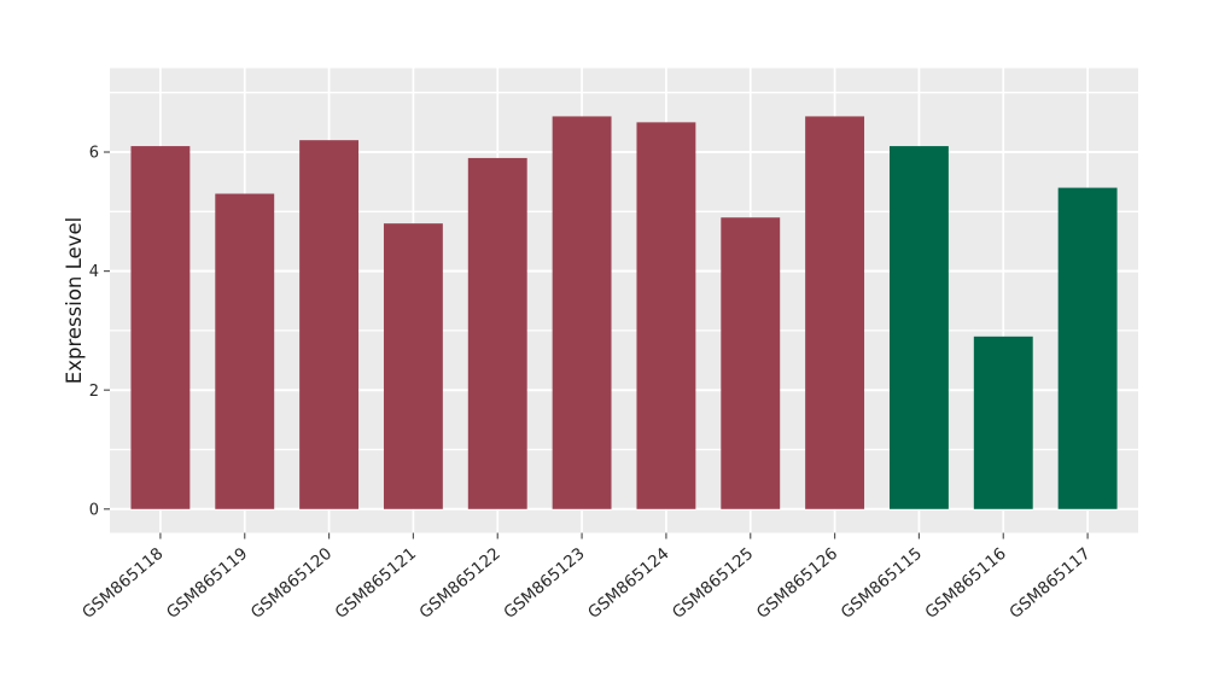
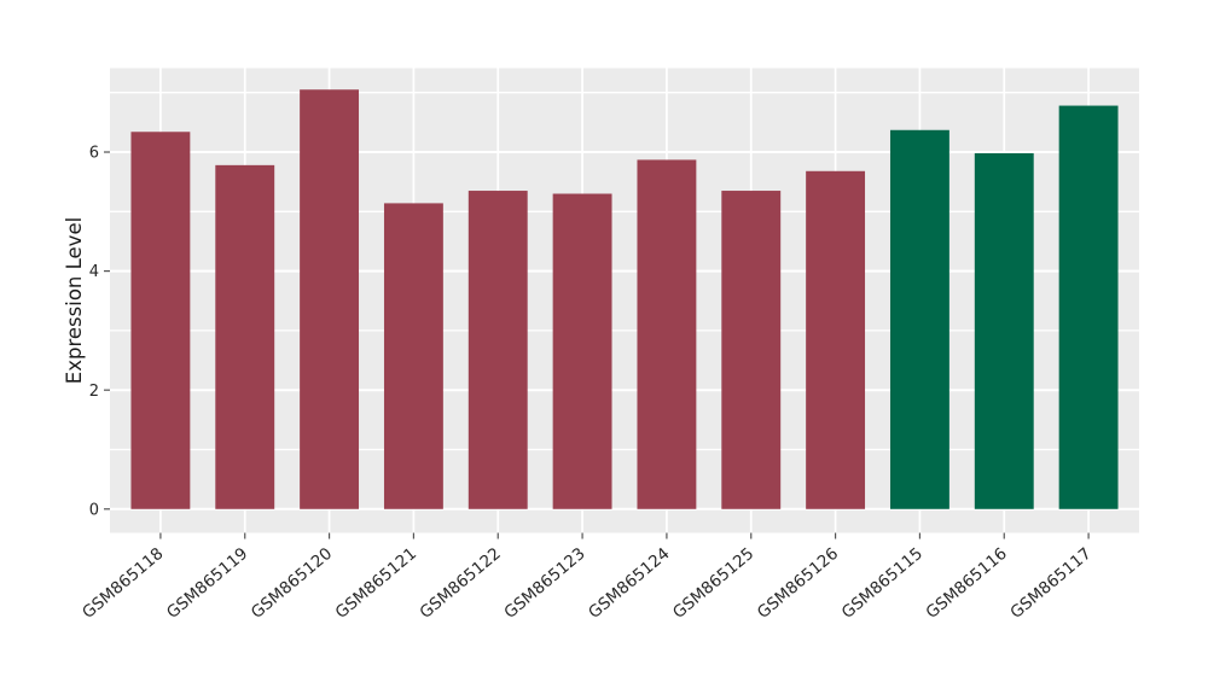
GSM865118: 6.1 -> 6.3
GSM865119: 5.3 -> 5.8
GSM865120: 6.2 -> 7.0
GSM865121: 4.8 -> 5.1
GSM865122: 5.9 -> 5.3
GSM865123: 6.6 -> 5.3
GSM865124: 6.5 -> 5.9
GSM865125: 4.9 -> 5.3
GSM865126: 6.6 -> 5.7
GSM865115: 6.1 -> 6.4
GSM865116: 2.9 -> 6.0
GSM865117: 5.4 -> 6.8
